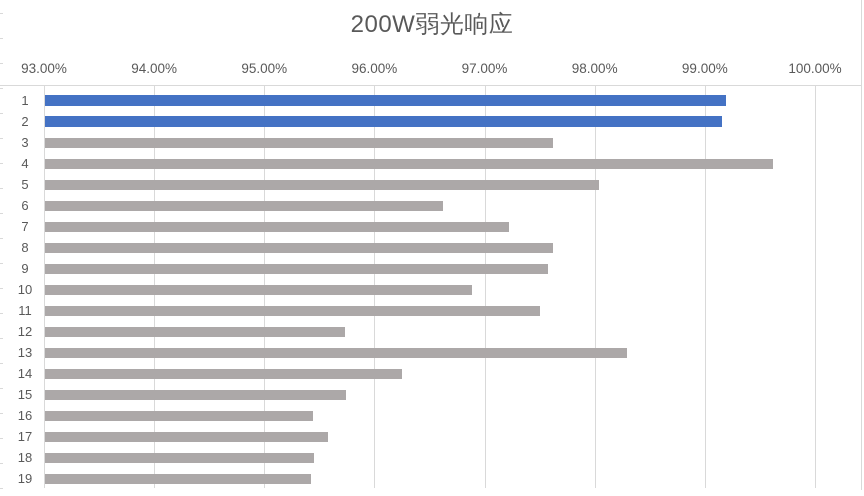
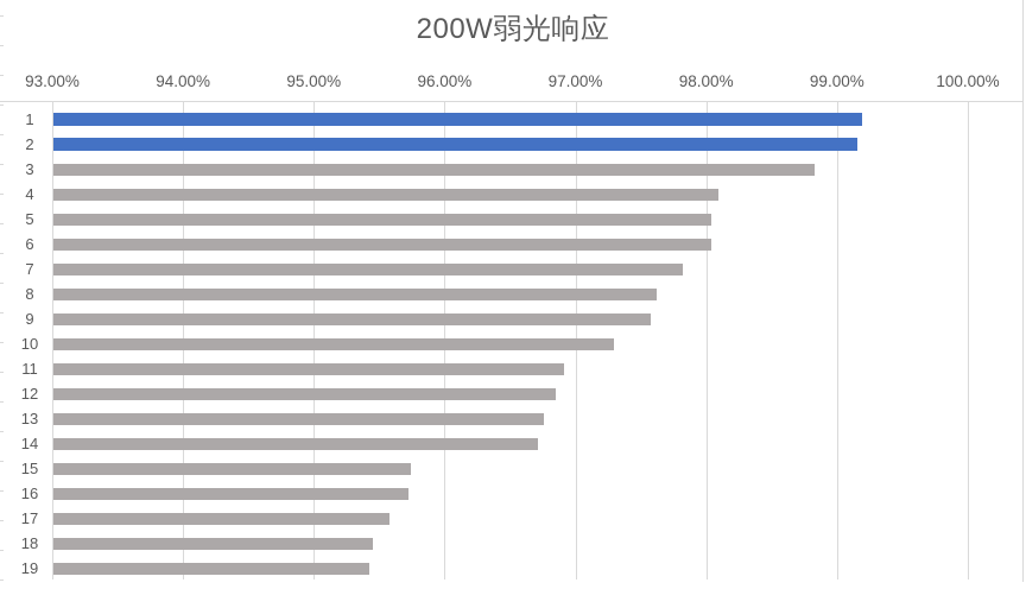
3: 97.62% -> 98.83%
4: 99.62% -> 98.09%
6: 96.62% -> 98.04%
7: 97.22% -> 97.82%
10: 96.89% -> 97.29%
11: 97.50% -> 96.91%
12: 95.73% -> 96.85%
13: 98.29% -> 96.76%
14: 96.25% -> 96.71%
16: 95.44% -> 95.72%
